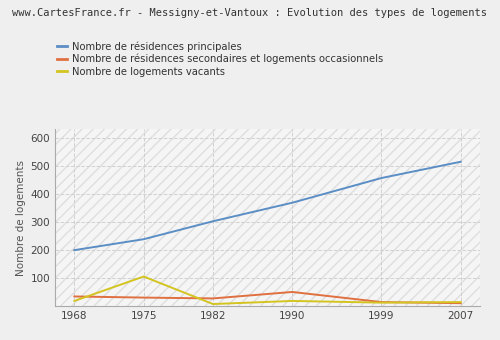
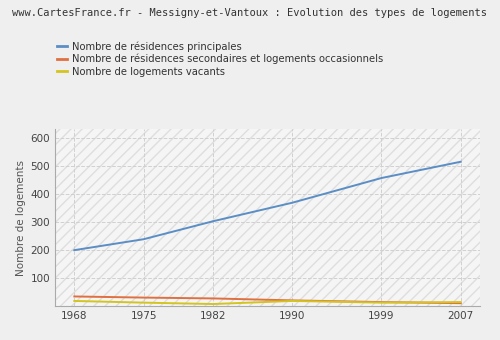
Nombre de logements vacants/1975: 105 -> 12
Nombre de résidences secondaires et logements occasionnels/1990: 50 -> 20
